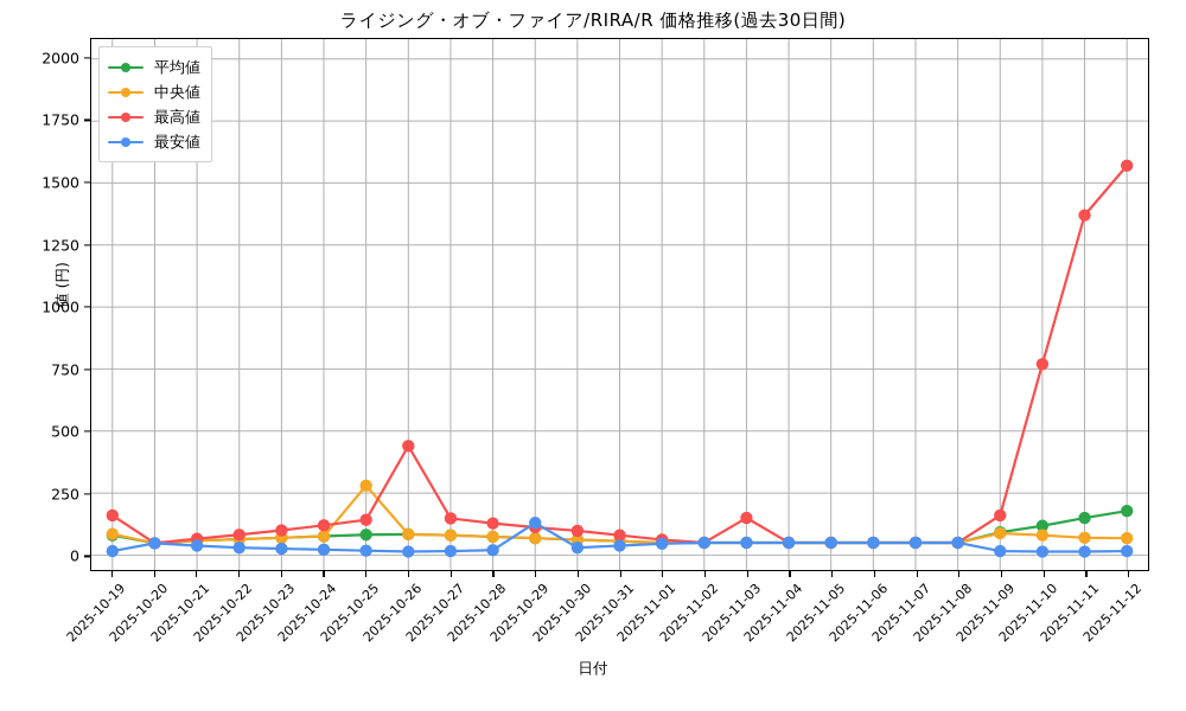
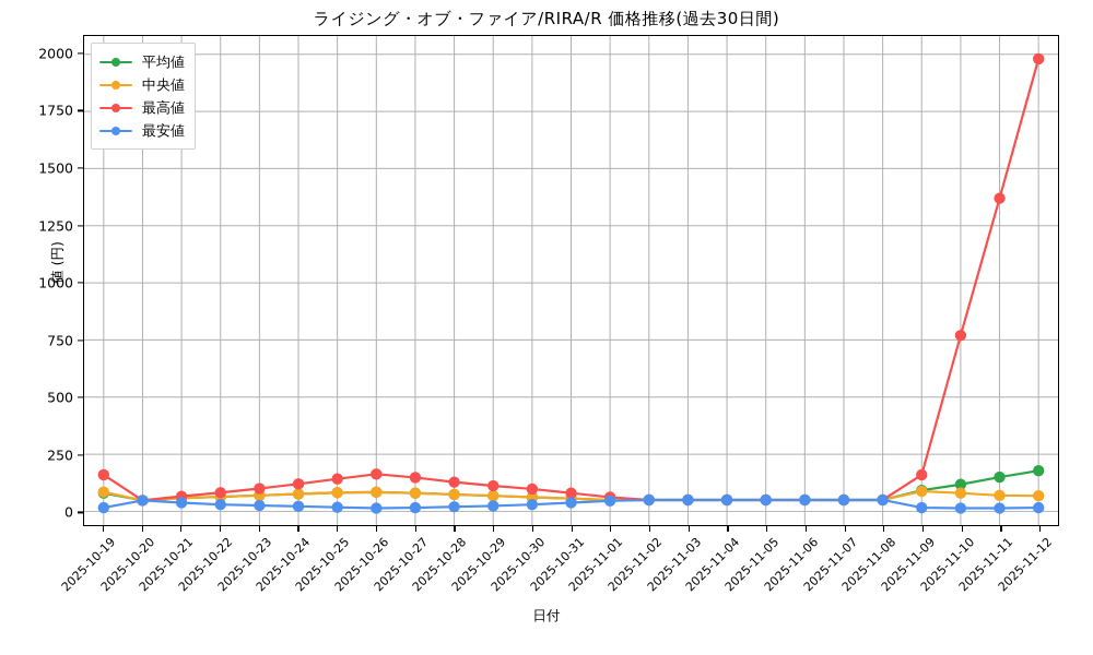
中央値/2025-10-25: 280 -> 80
最高値/2025-10-26: 440 -> 160
最安値/2025-10-29: 130 -> 20
最高値/2025-11-03: 150 -> 50
最高値/2025-11-12: 1570 -> 1980
